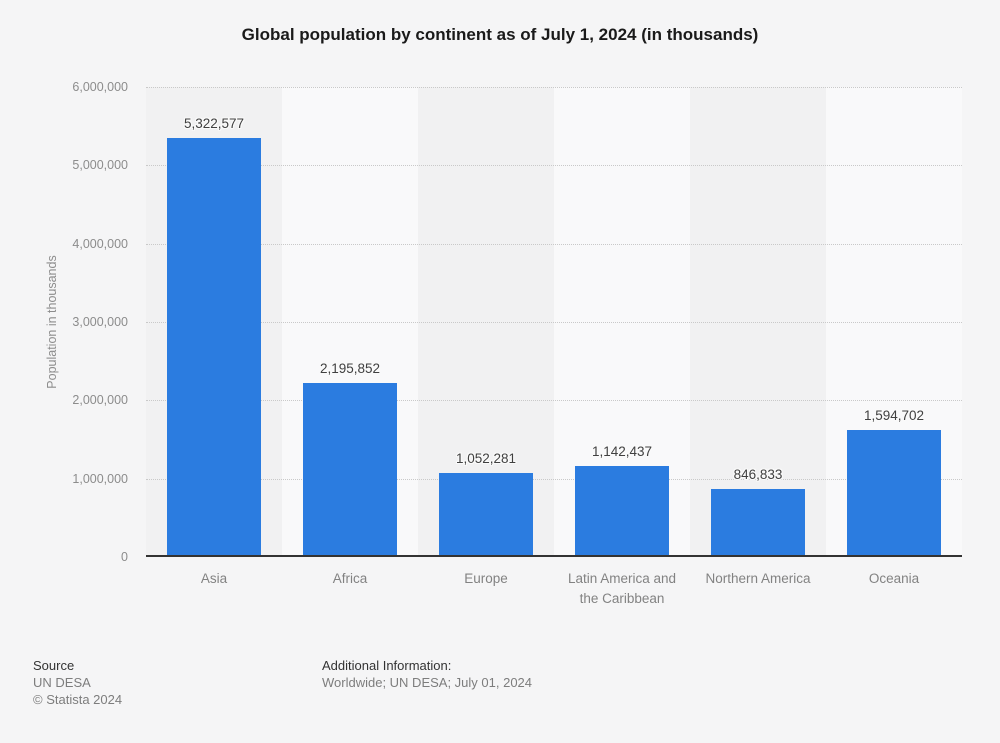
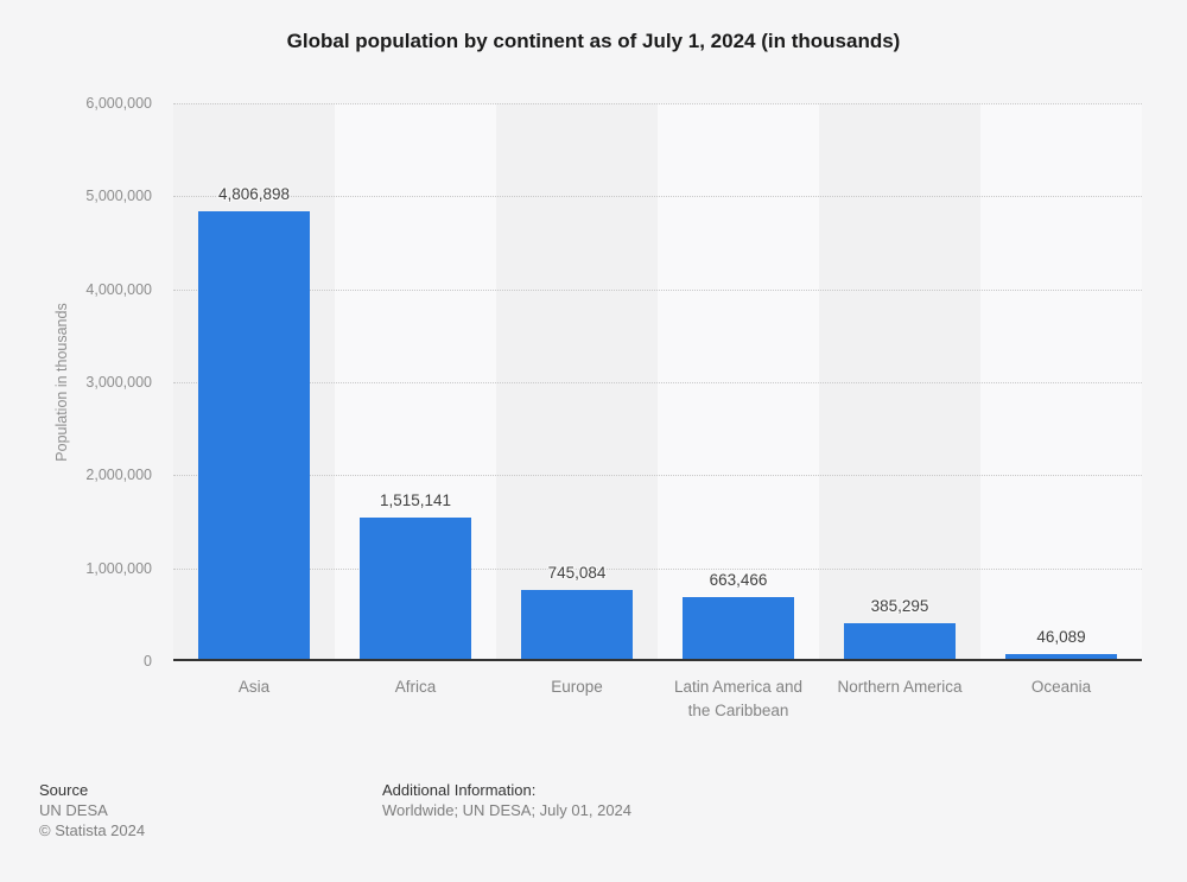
Asia: 5,322,577 -> 4,806,898
Africa: 2,195,852 -> 1,515,141
Europe: 1,052,281 -> 745,084
Latin America and the Caribbean: 1,142,437 -> 663,466
Northern America: 846,833 -> 385,295
Oceania: 1,594,702 -> 46,089
